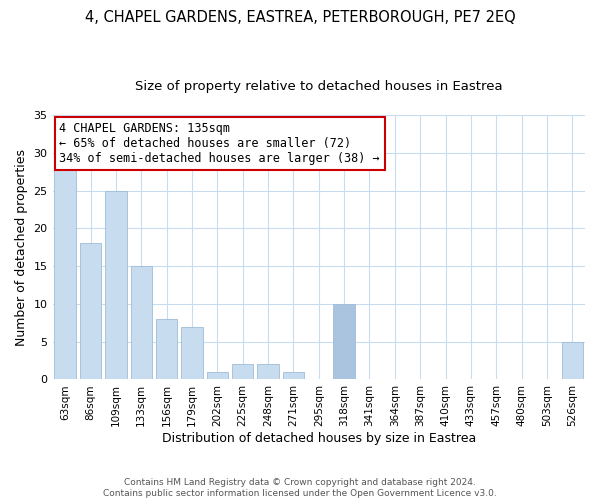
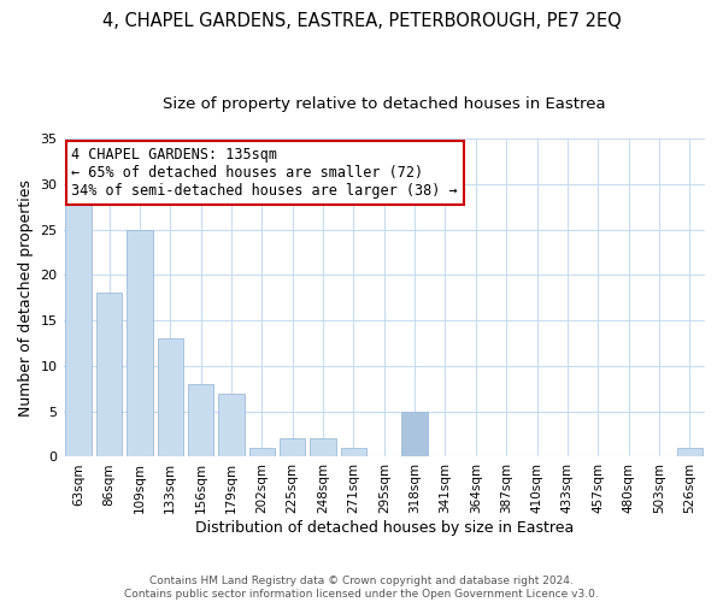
133sqm: 15 -> 13
318sqm: 10 -> 5
526sqm: 5 -> 1
